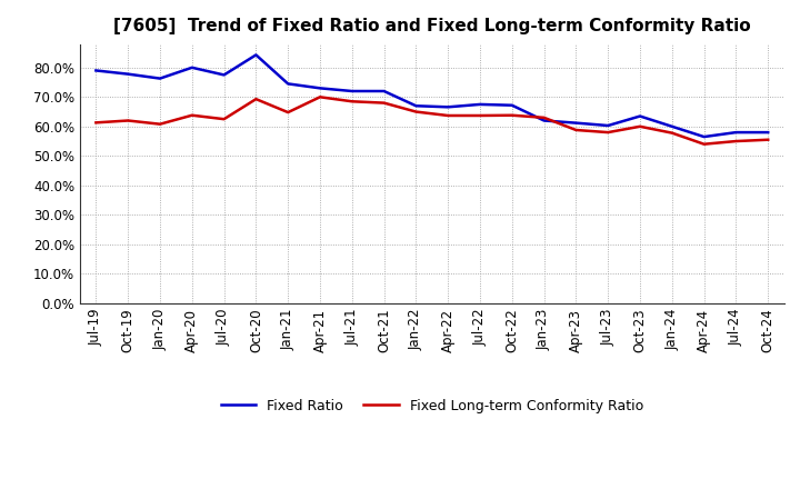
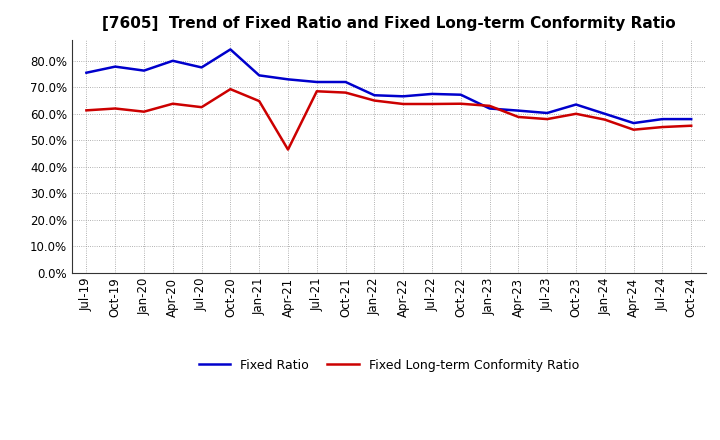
Fixed Ratio/Jul-19: 79.0% -> 75.5%
Fixed Long-term Conformity Ratio/Apr-21: 70.0% -> 46.5%
